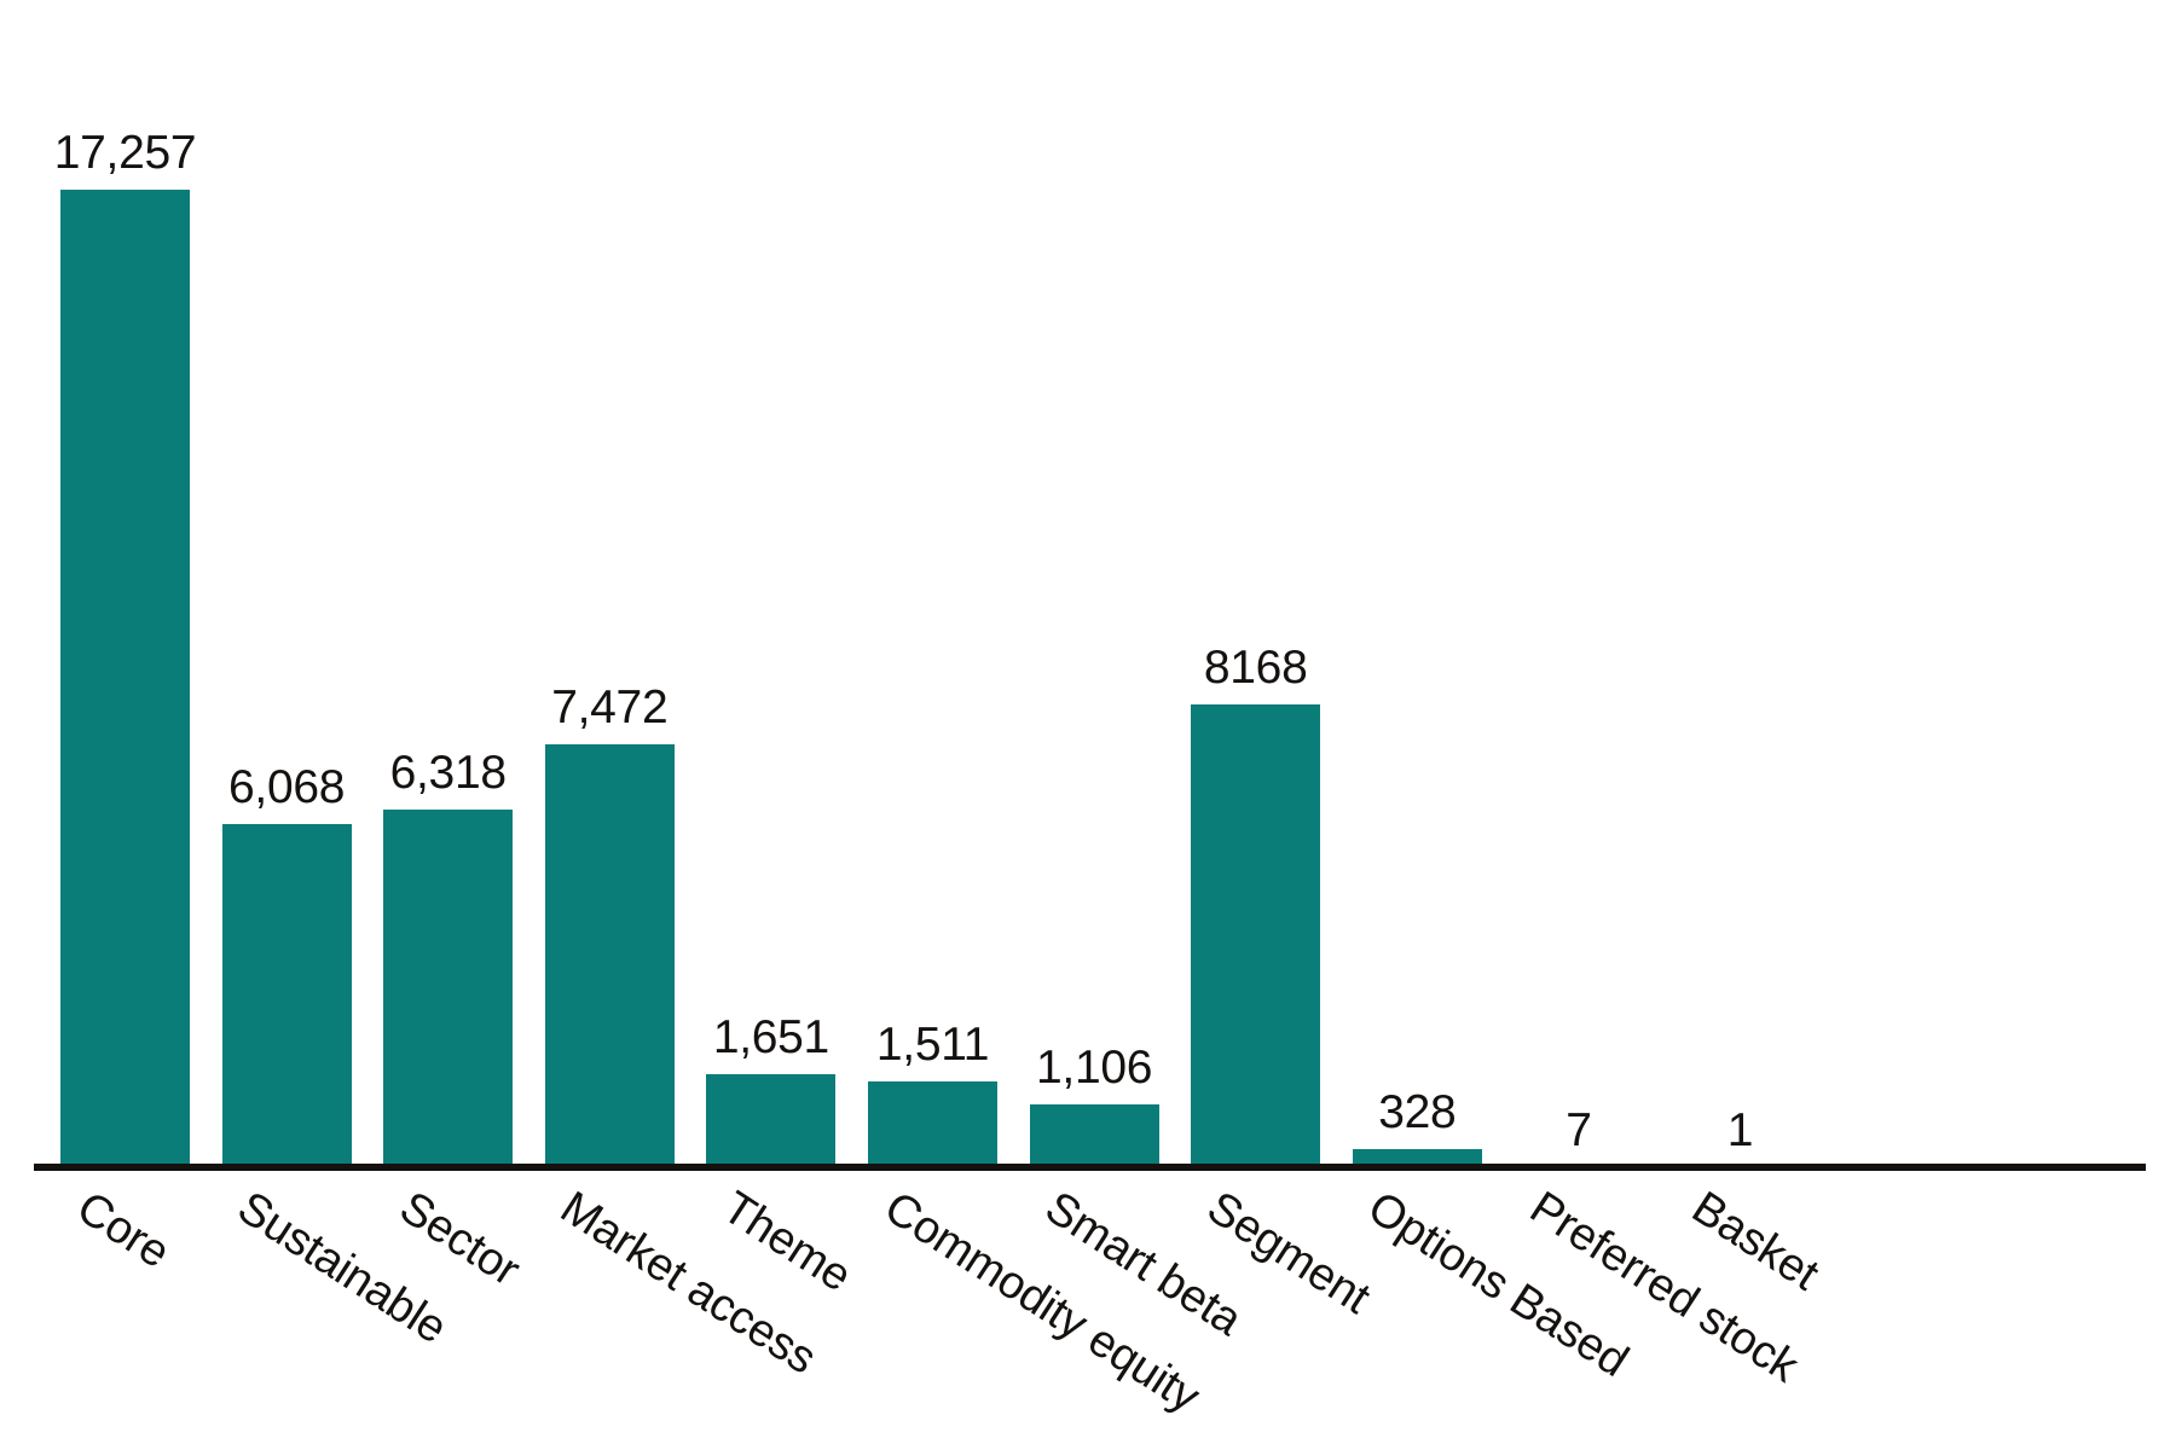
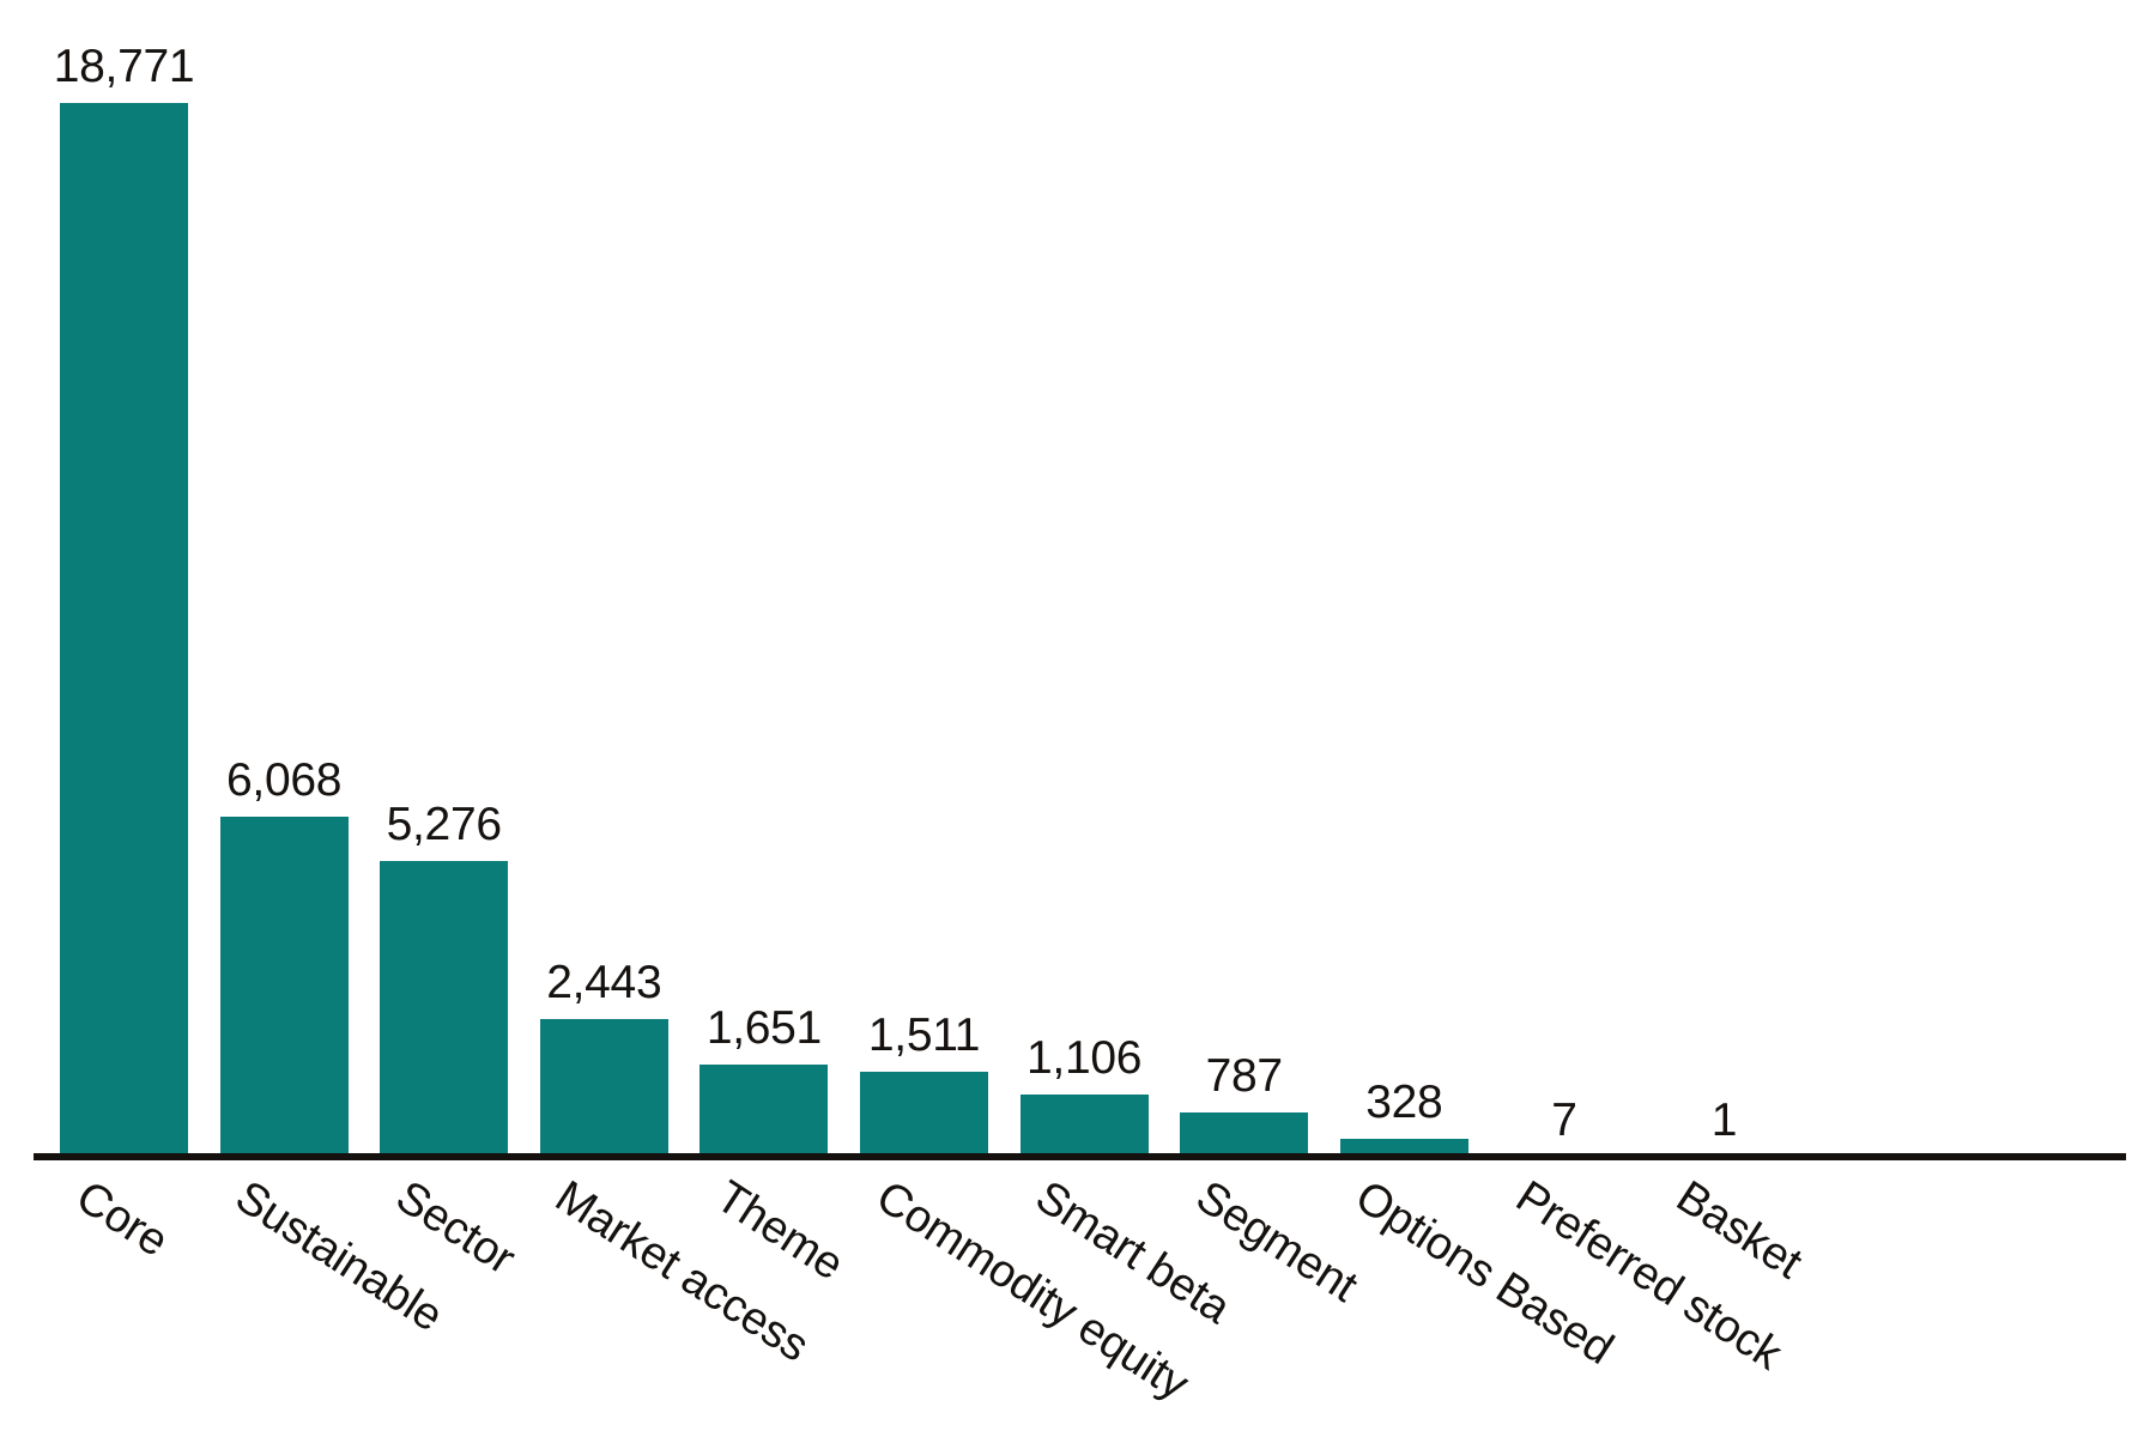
Core: 17,257 -> 18,771
Sector: 6,318 -> 5,276
Market access: 7,472 -> 2,443
Segment: 8168 -> 787
